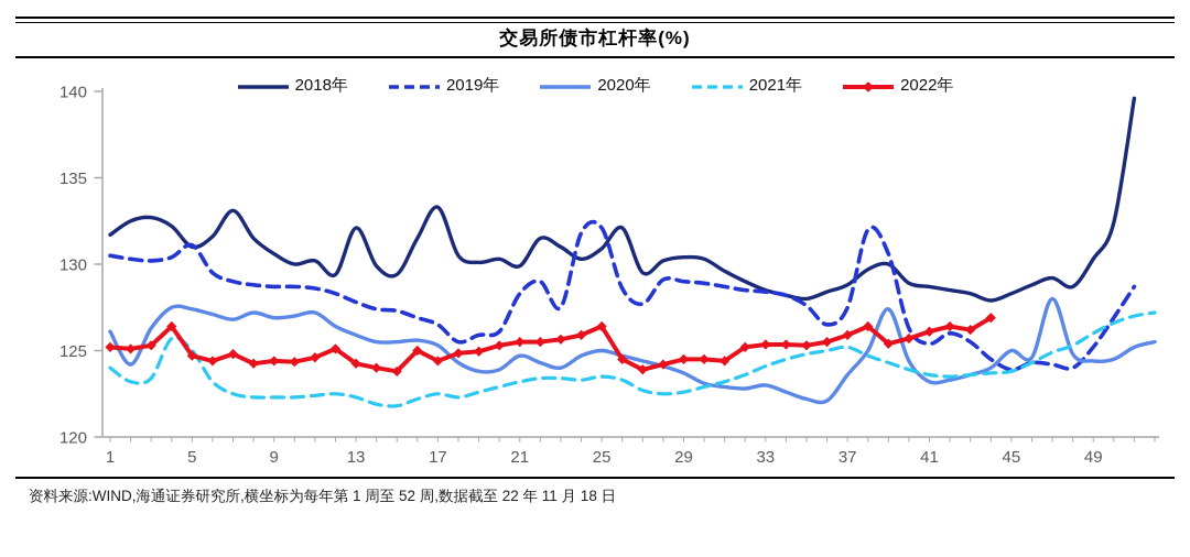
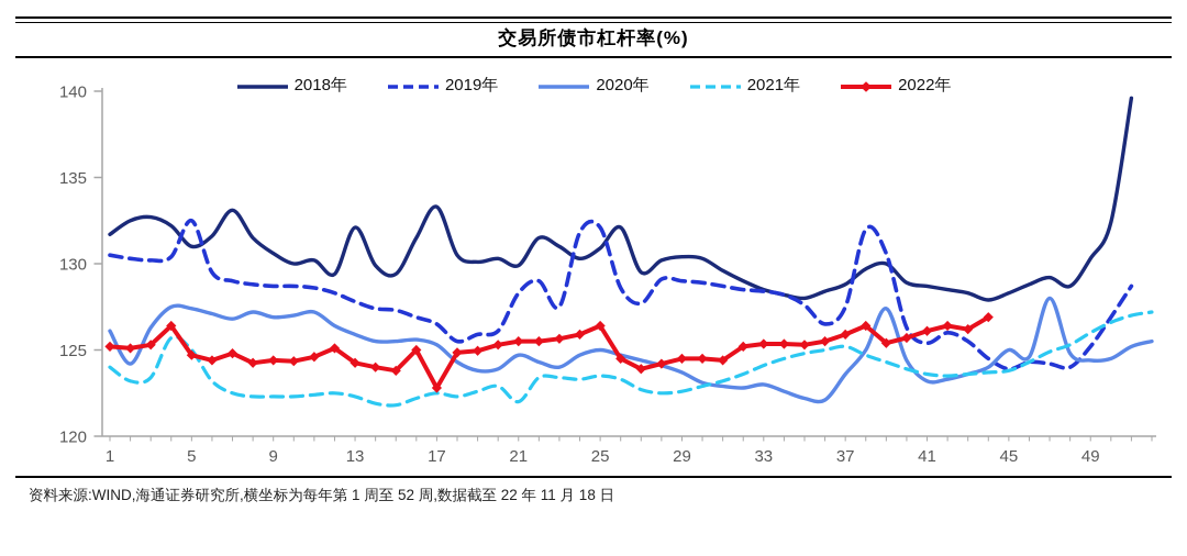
2019年/5: 131.1 -> 132.5
2022年/17: 124.4 -> 122.8
2021年/21: 123.2 -> 122.0
